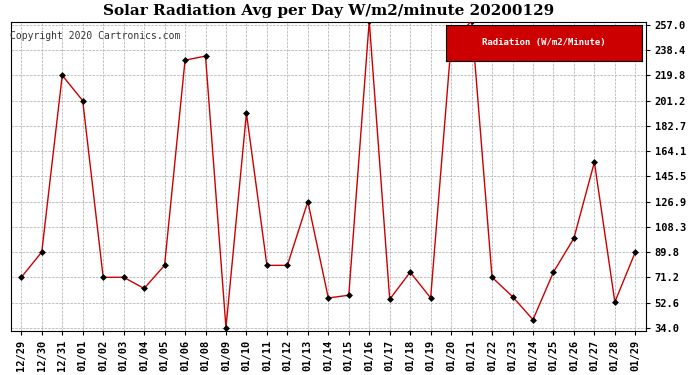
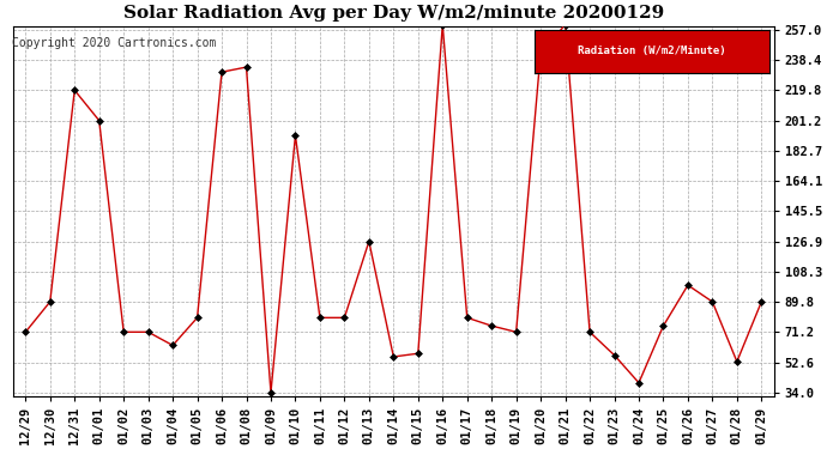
01/17: 55 -> 80
01/19: 56 -> 71
01/27: 156 -> 90
